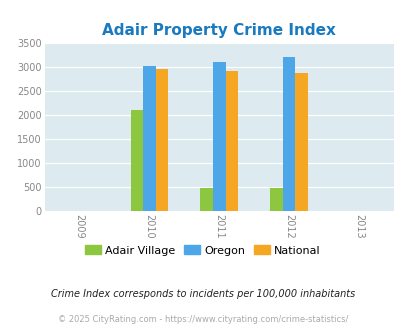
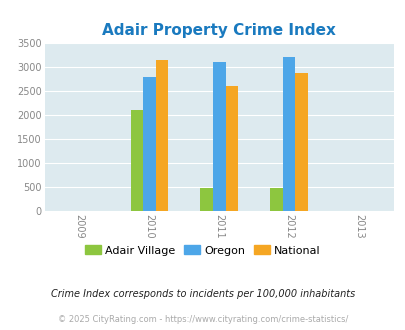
Oregon/2010: 3020 -> 2800
National/2010: 2950 -> 3150
National/2011: 2920 -> 2600
